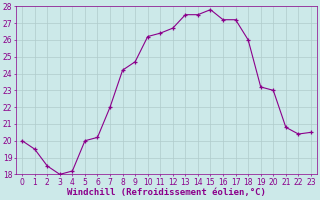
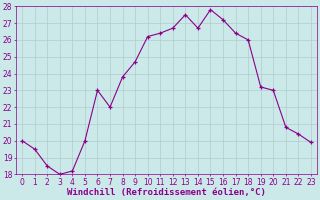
6: 20.2 -> 23.0
8: 24.2 -> 23.8
14: 27.5 -> 26.7
17: 27.2 -> 26.4
23: 20.5 -> 19.9
